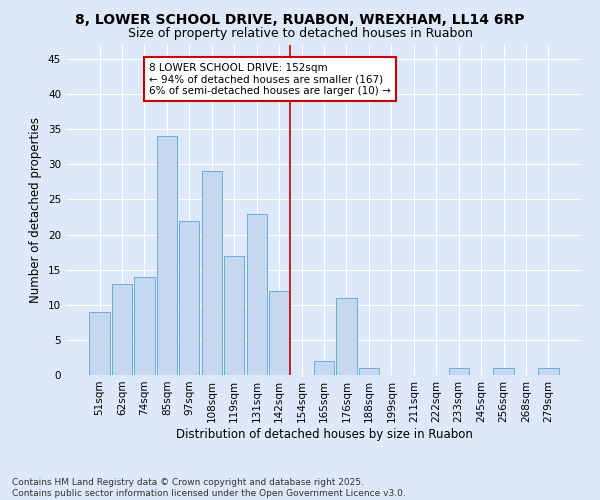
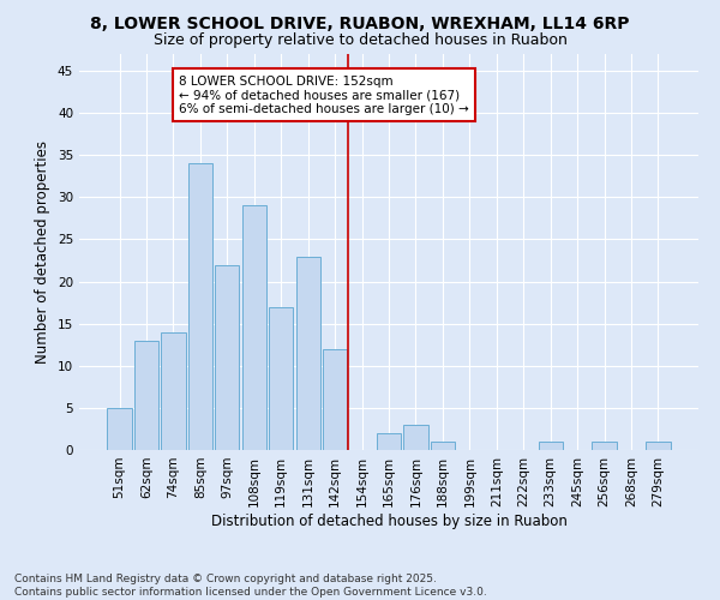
51sqm: 9 -> 5
176sqm: 11 -> 3
